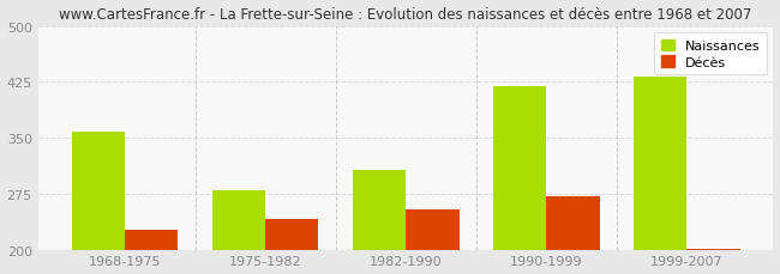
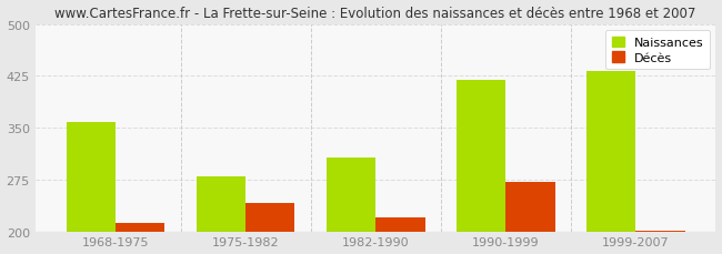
Décès/1968-1975: 228 -> 213
Décès/1982-1990: 254 -> 222
